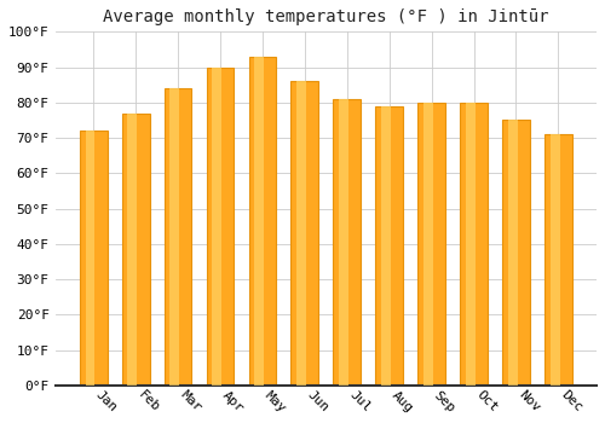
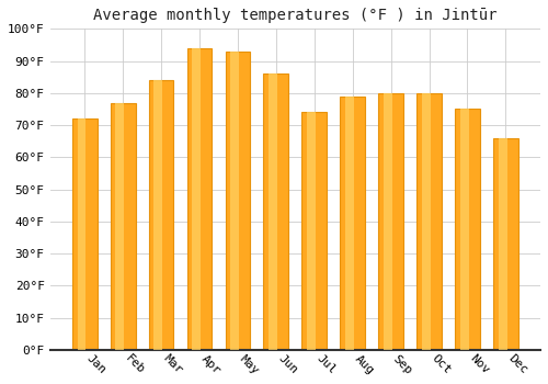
Apr: 90°F -> 94°F
Jul: 81°F -> 74°F
Dec: 71°F -> 66°F
